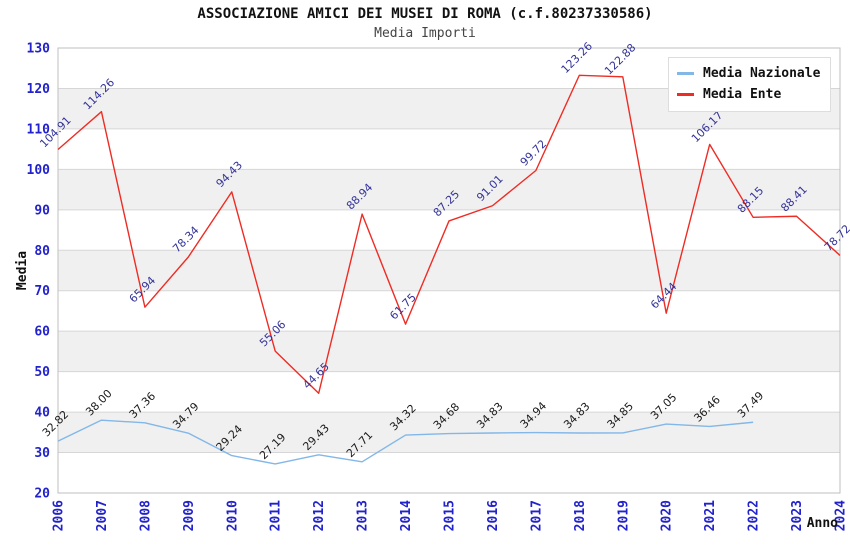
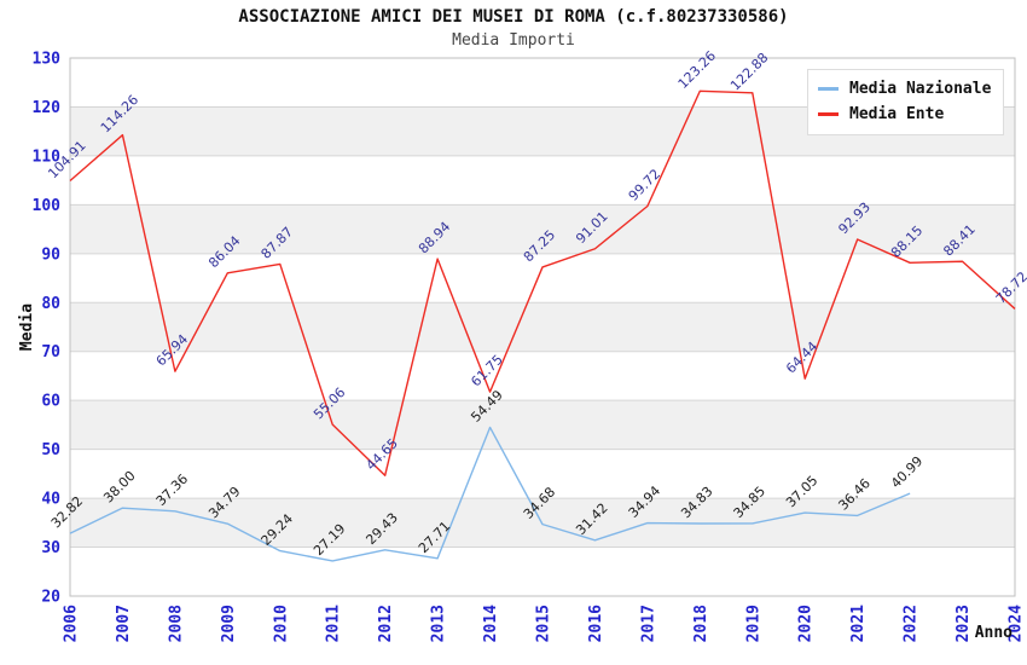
Media Ente/2009: 78.34 -> 86.04
Media Ente/2010: 94.43 -> 87.87
Media Nazionale/2014: 34.32 -> 54.49
Media Nazionale/2016: 34.83 -> 31.42
Media Ente/2021: 106.17 -> 92.93
Media Nazionale/2022: 37.49 -> 40.99
